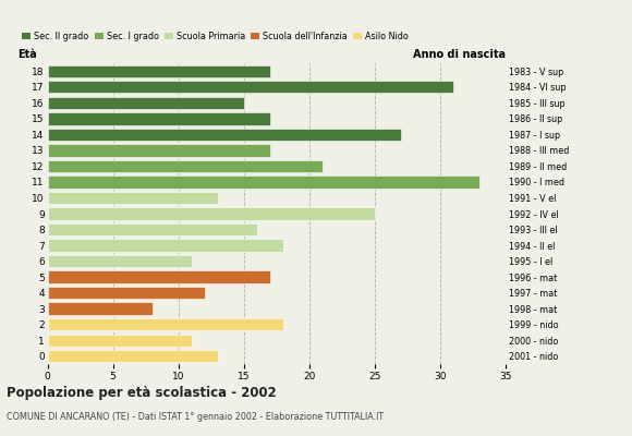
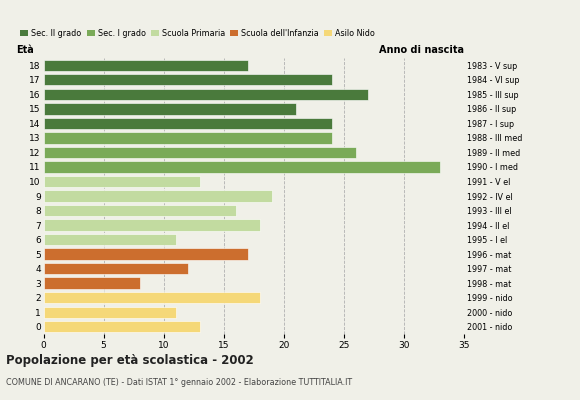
17: 31 -> 24
16: 15 -> 27
15: 17 -> 21
14: 27 -> 24
13: 17 -> 24
12: 21 -> 26
9: 25 -> 19
